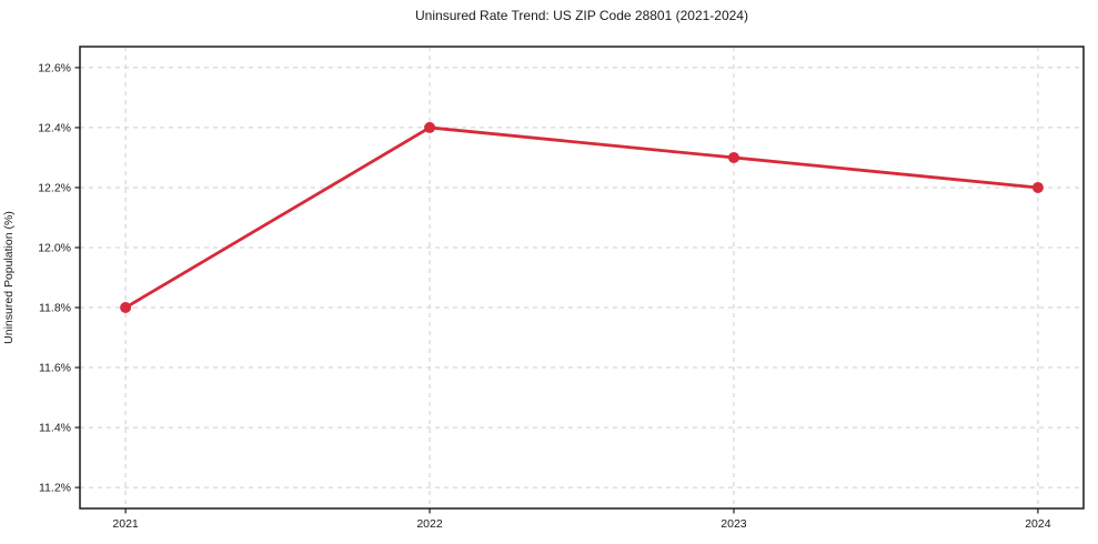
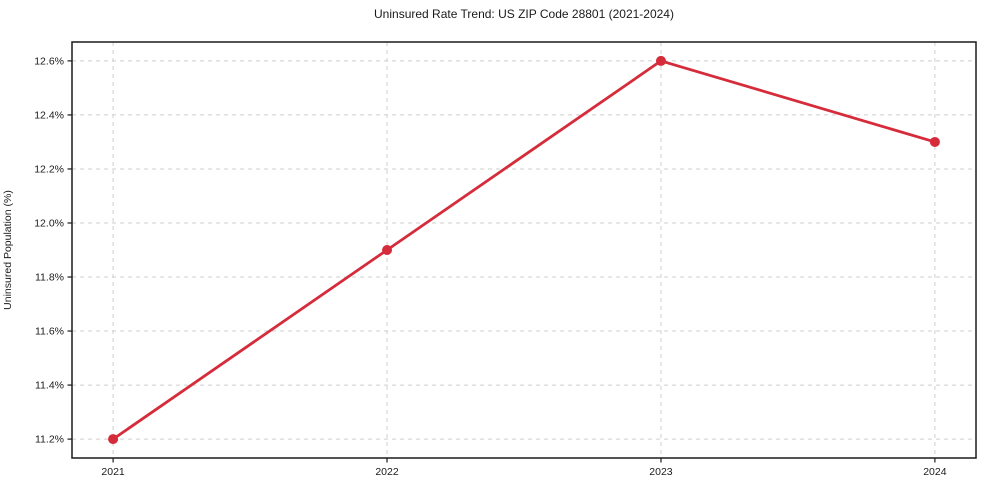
2021: 11.8% -> 11.2%
2022: 12.4% -> 11.9%
2023: 12.3% -> 12.6%
2024: 12.2% -> 12.3%
